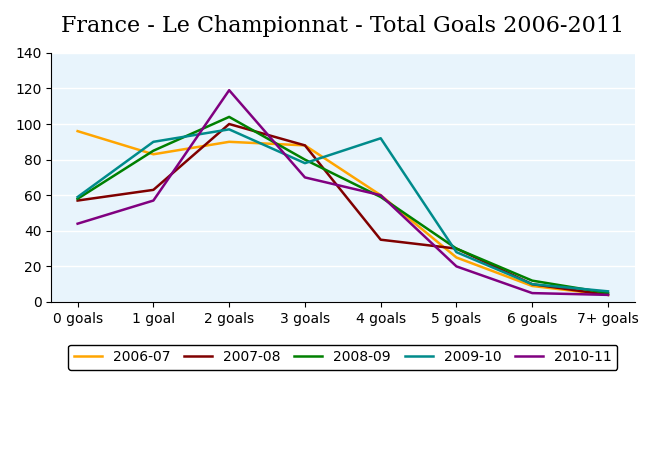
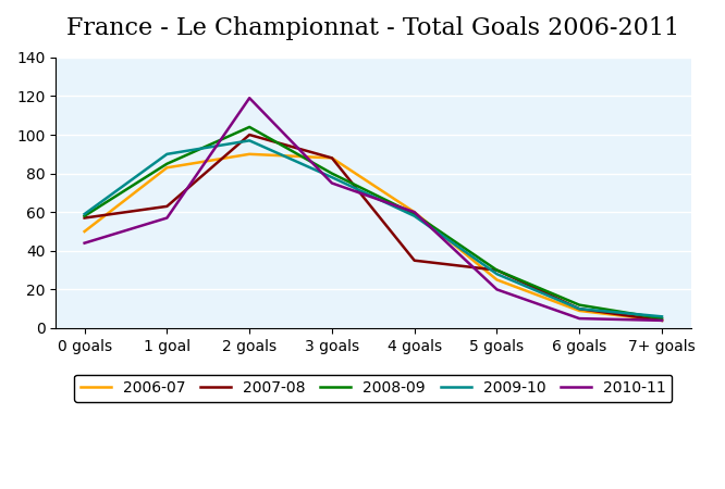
2006-07/0 goals: 96 -> 50
2010-11/3 goals: 70 -> 75
2009-10/4 goals: 92 -> 58
